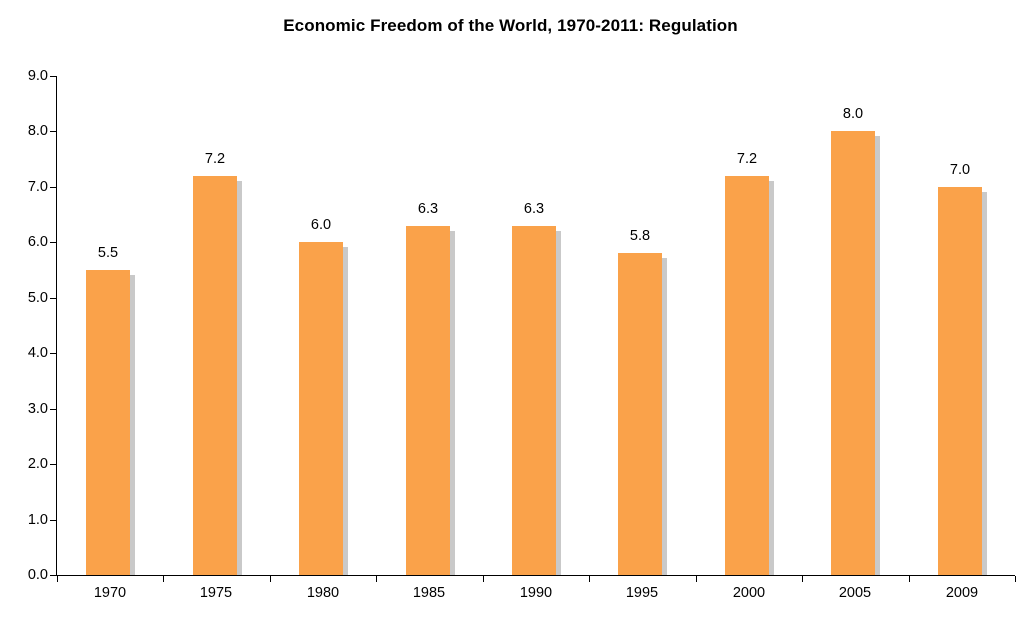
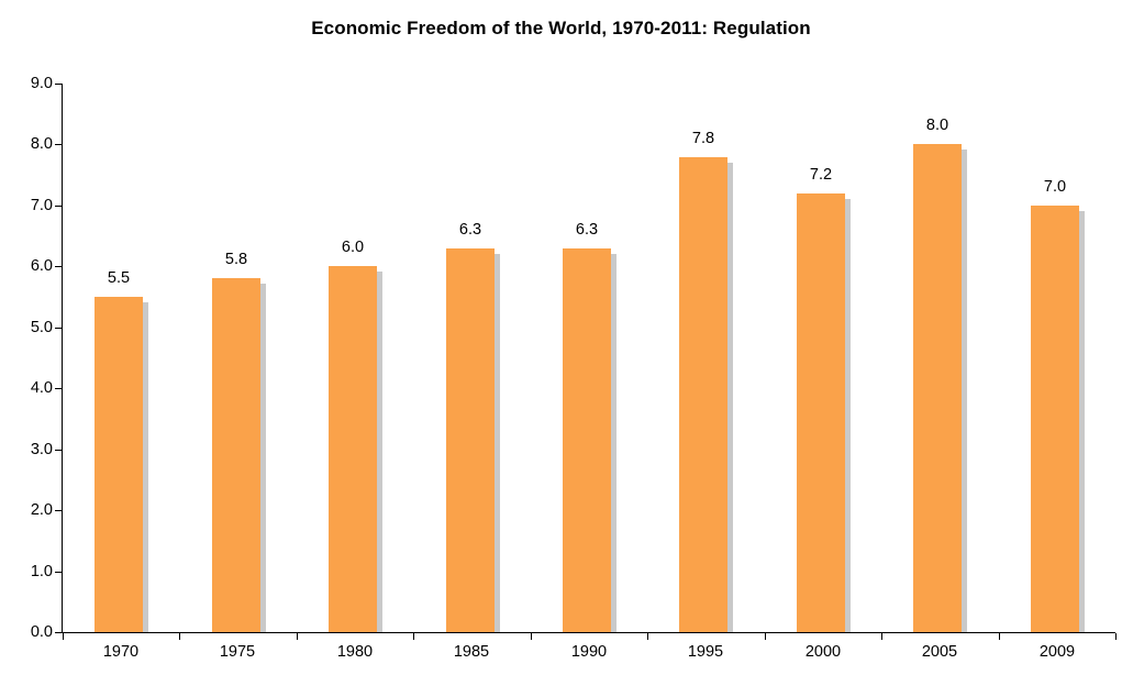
1975: 7.2 -> 5.8
1995: 5.8 -> 7.8
